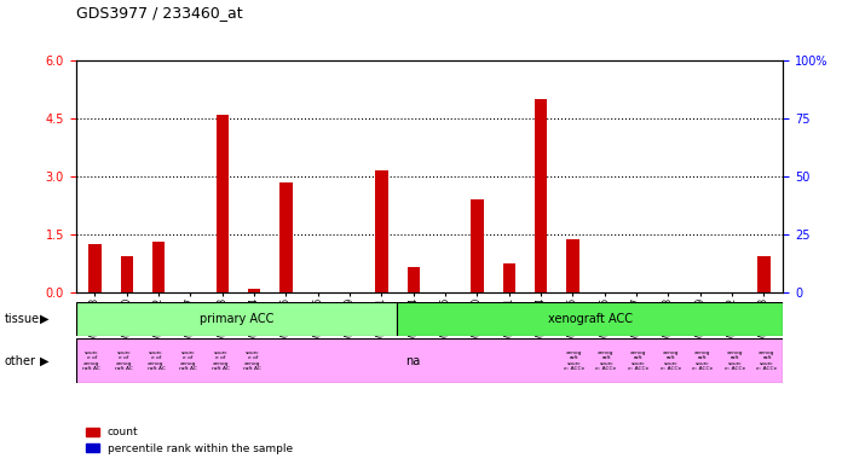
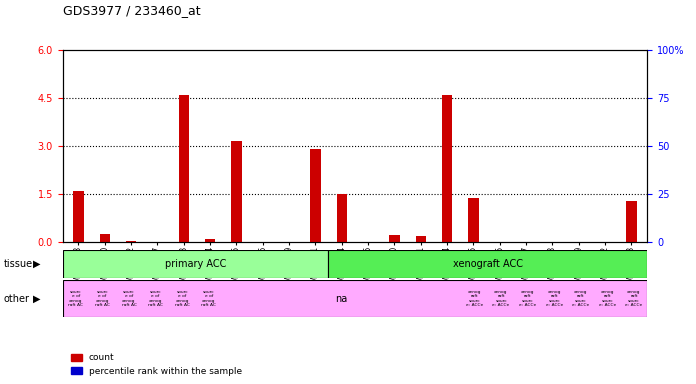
count/GSM718438: 1.25 -> 1.60
count/GSM718440: 0.95 -> 0.25
count/GSM718442: 1.30 -> 0.03
count/GSM718435: 2.85 -> 3.15
count/GSM718441: 3.15 -> 2.90
count/GSM718444: 0.65 -> 1.50
count/GSM718450: 2.40 -> 0.22
count/GSM718451: 0.75 -> 0.17
count/GSM718454: 5.00 -> 4.60
count/GSM718453: 0.95 -> 1.28
